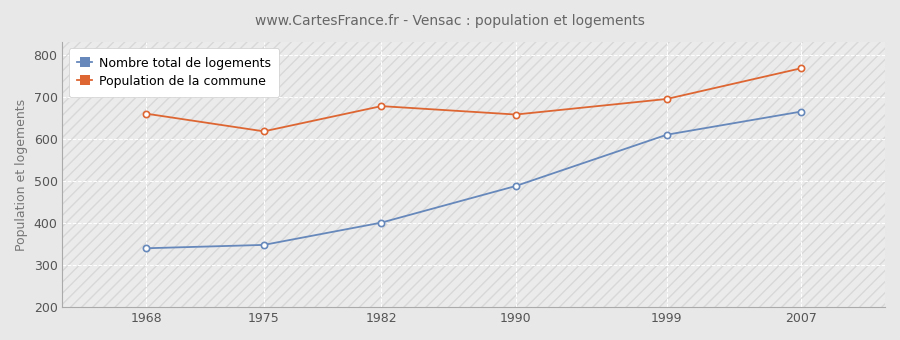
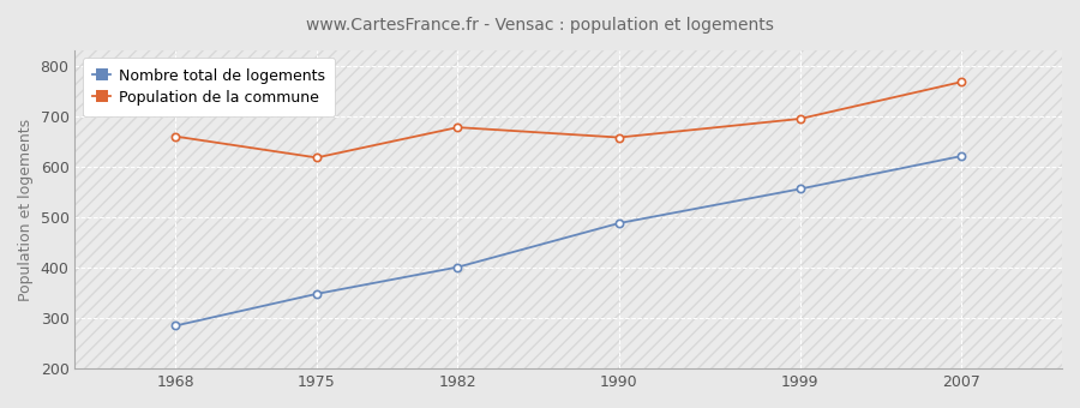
Nombre total de logements/1968: 340 -> 285
Nombre total de logements/1999: 610 -> 556
Nombre total de logements/2007: 665 -> 621
